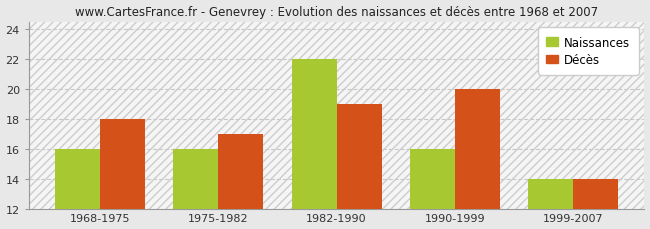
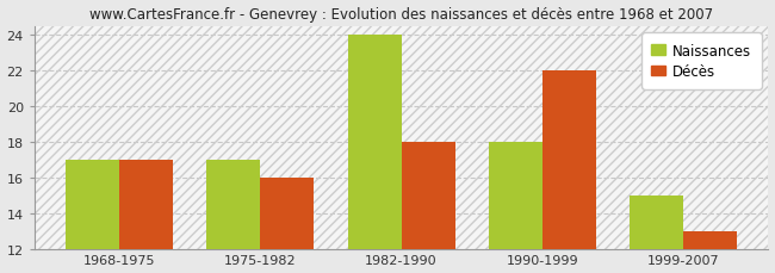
Naissances/1968-1975: 16 -> 17
Décès/1968-1975: 18 -> 17
Naissances/1975-1982: 16 -> 17
Décès/1975-1982: 17 -> 16
Naissances/1982-1990: 22 -> 24
Décès/1982-1990: 19 -> 18
Naissances/1990-1999: 16 -> 18
Décès/1990-1999: 20 -> 22
Naissances/1999-2007: 14 -> 15
Décès/1999-2007: 14 -> 13
